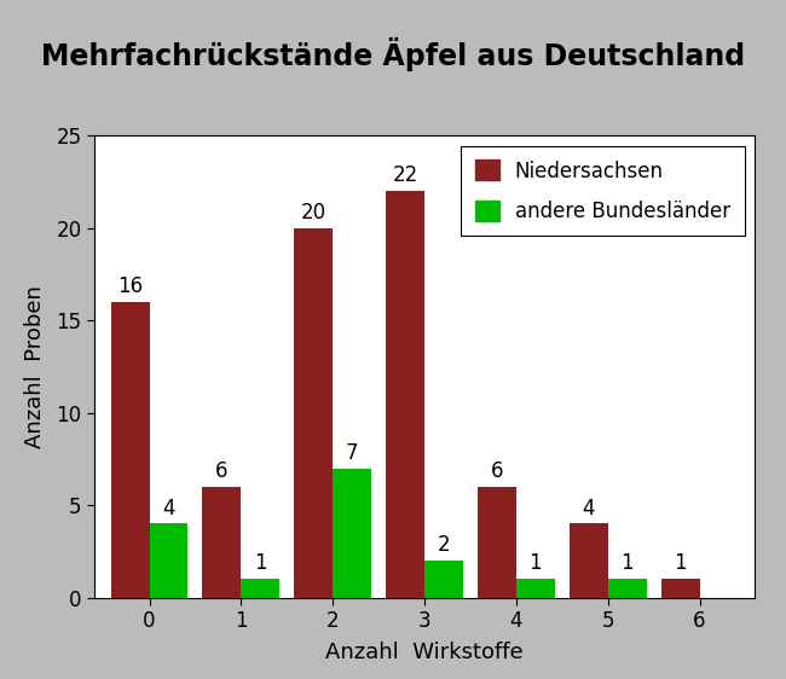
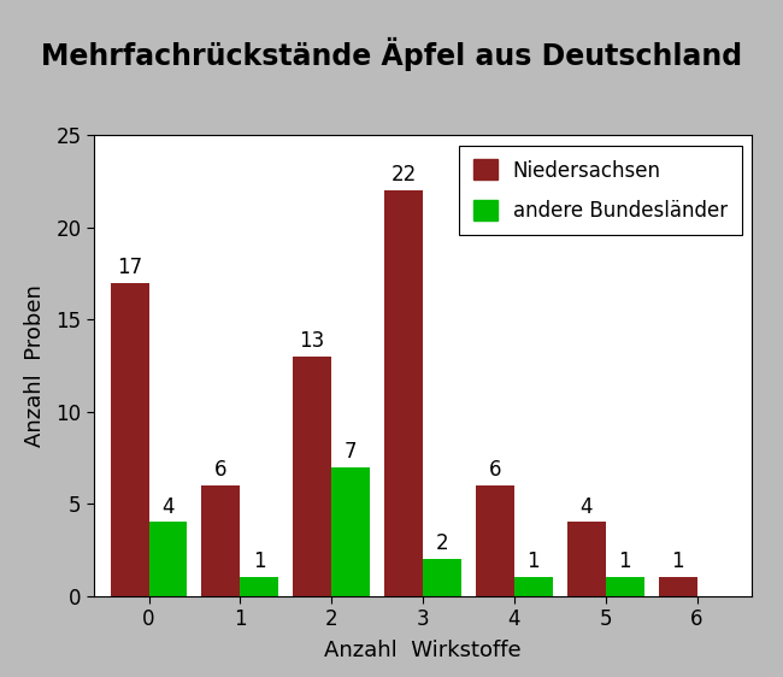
Niedersachsen/0: 16 -> 17
Niedersachsen/2: 20 -> 13
